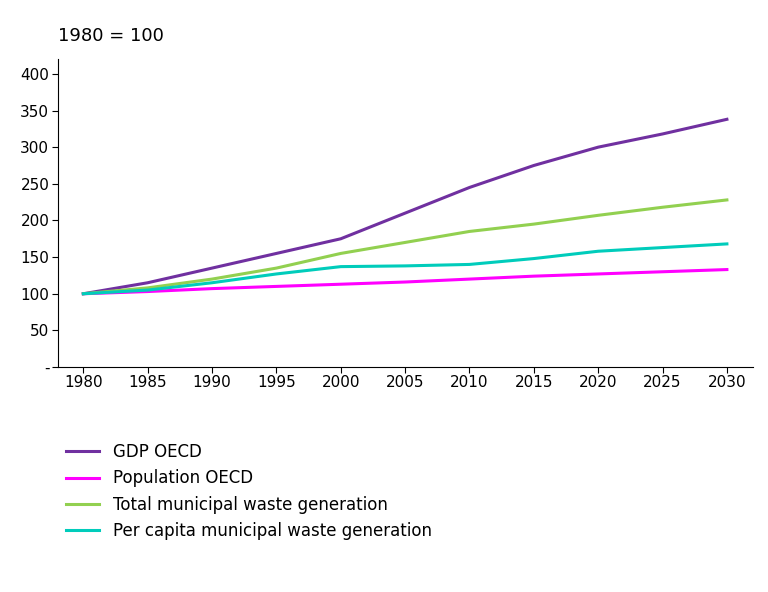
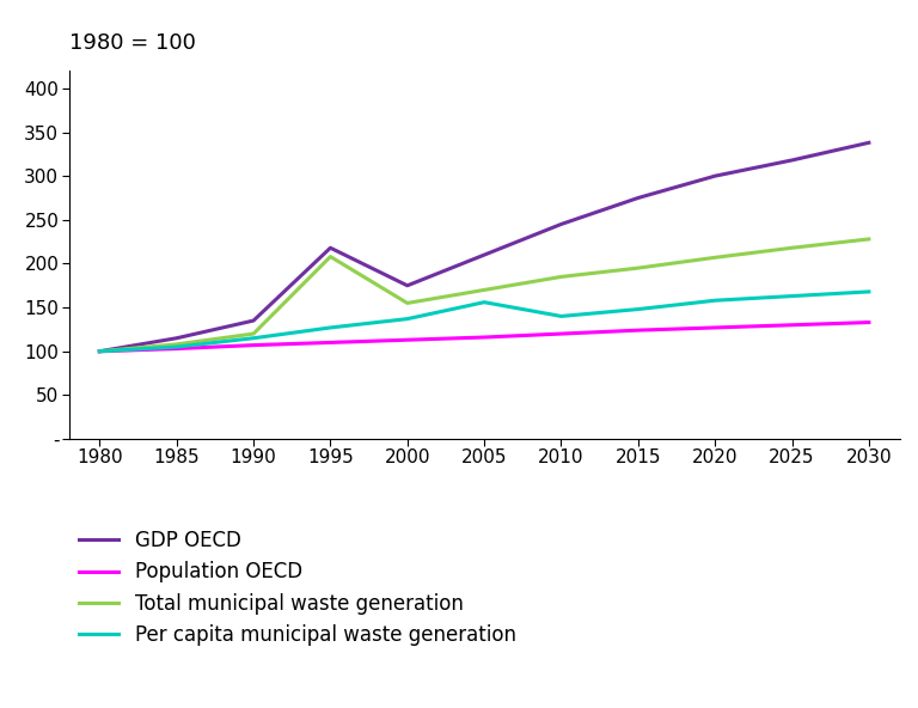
GDP OECD/1995: 155 -> 218
Total municipal waste generation/1995: 135 -> 208
Per capita municipal waste generation/2005: 138 -> 156
